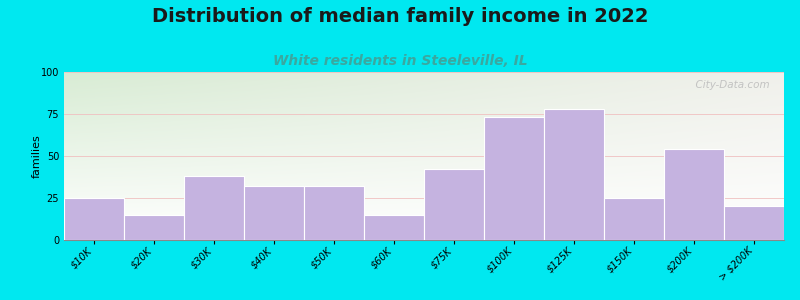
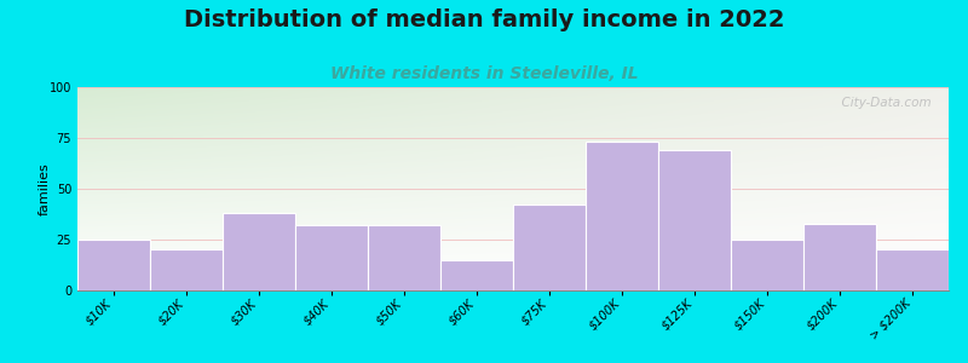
$20K: 15 -> 20
$125K: 78 -> 69
$200K: 54 -> 33
